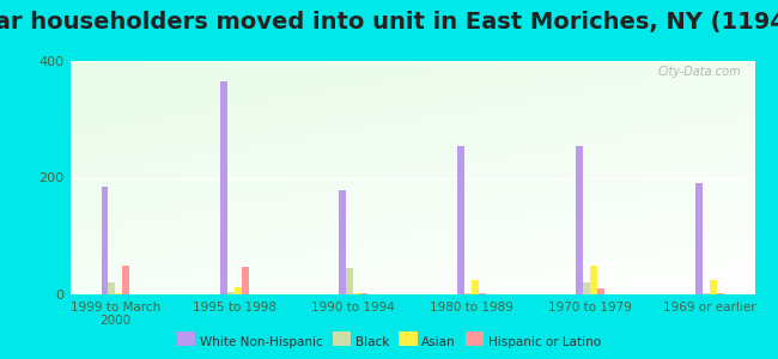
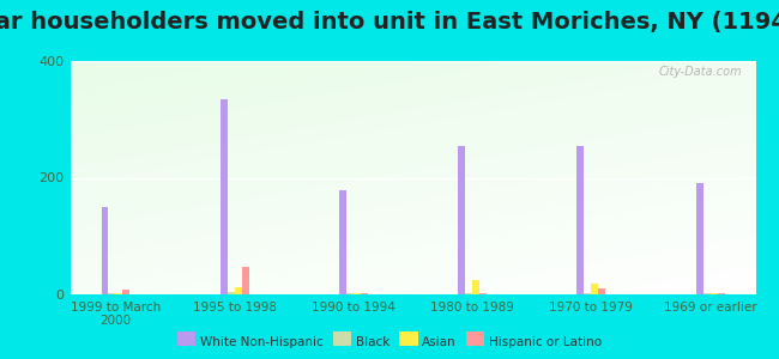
White Non-Hispanic/1999 to March 2000: 185 -> 150
Black/1999 to March 2000: 20 -> 3
Hispanic or Latino/1999 to March 2000: 50 -> 8
White Non-Hispanic/1995 to 1998: 365 -> 335
Black/1990 to 1994: 45 -> 3
Black/1970 to 1979: 20 -> 3
Asian/1970 to 1979: 50 -> 18
Asian/1969 or earlier: 25 -> 3
